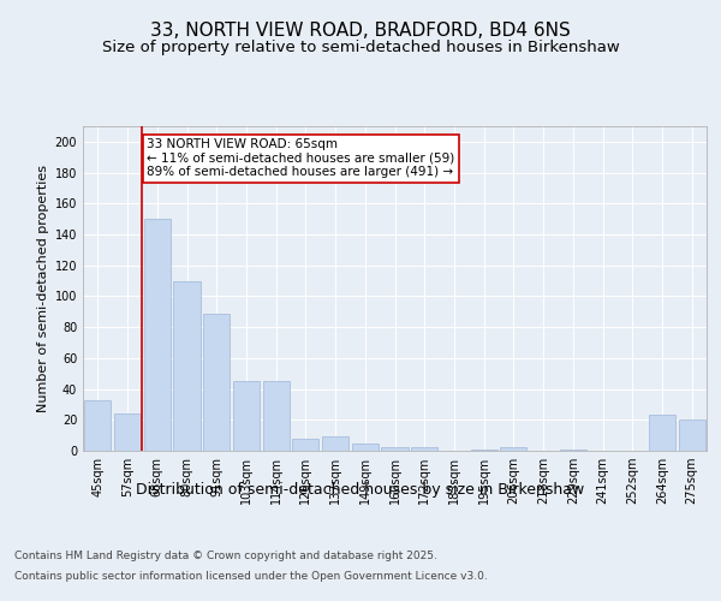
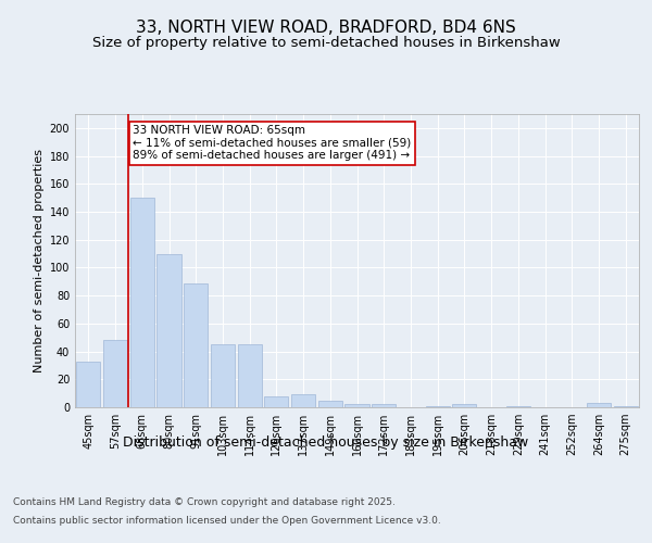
57sqm: 24 -> 48
264sqm: 23 -> 3
275sqm: 20 -> 1
